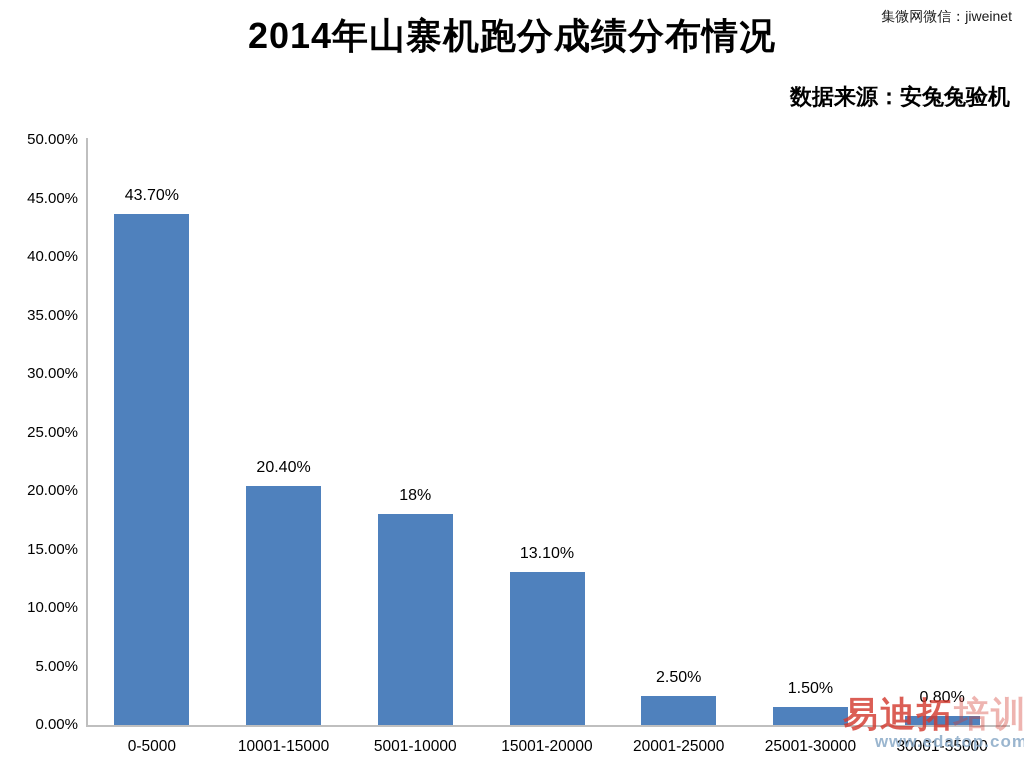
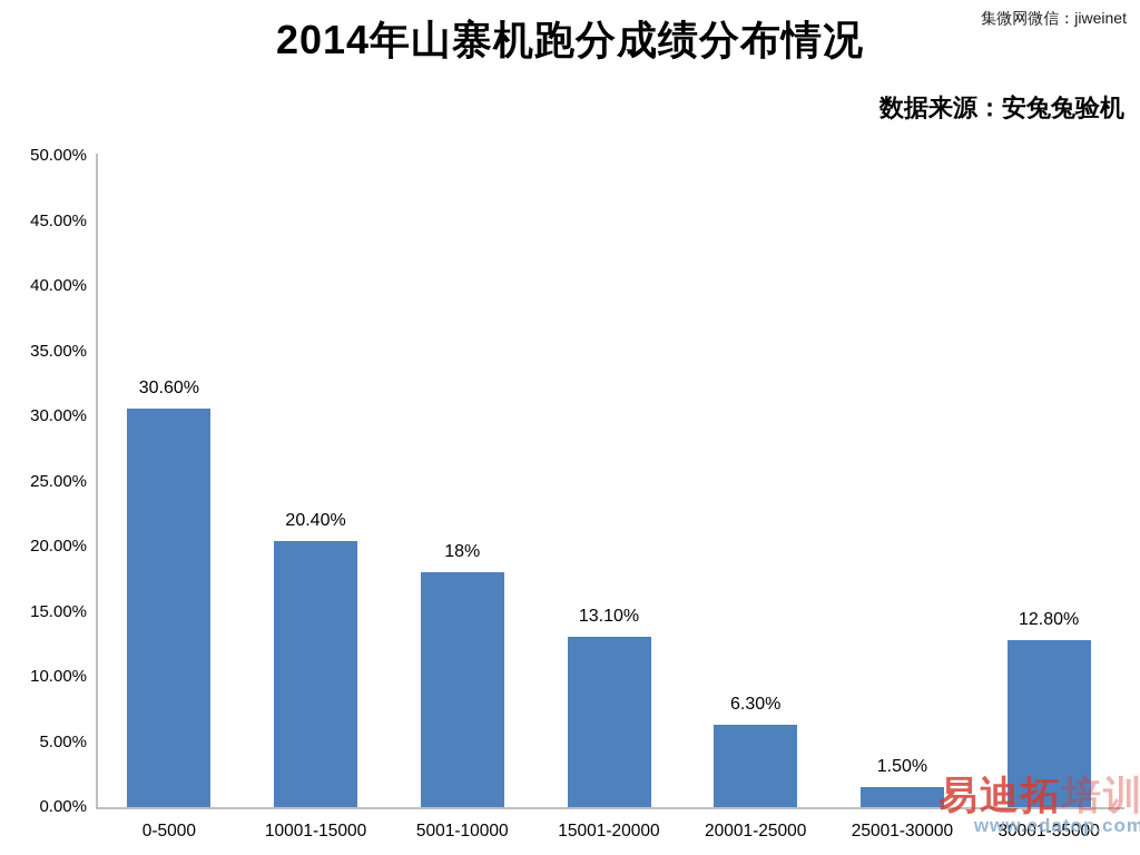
0-5000: 43.70% -> 30.60%
20001-25000: 2.50% -> 6.30%
30001-35000: 0.80% -> 12.80%
